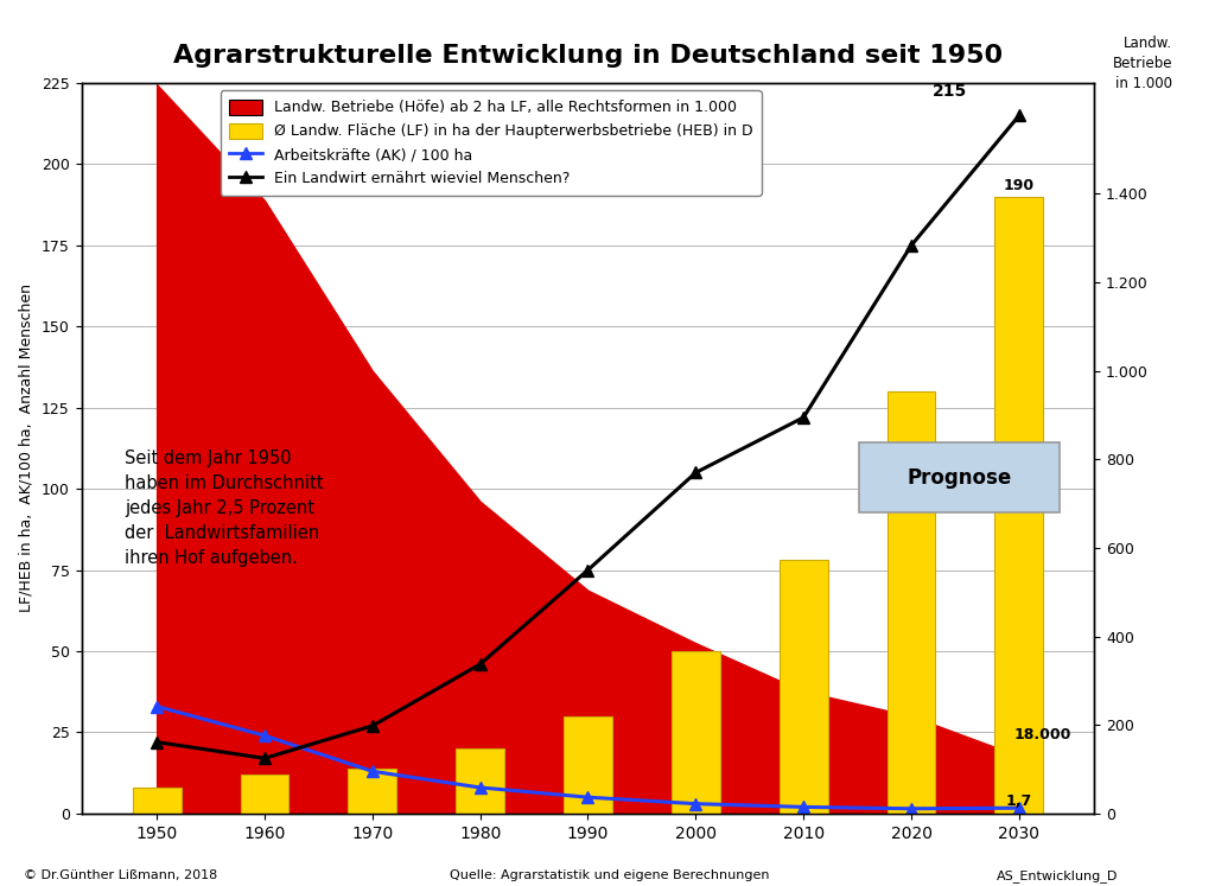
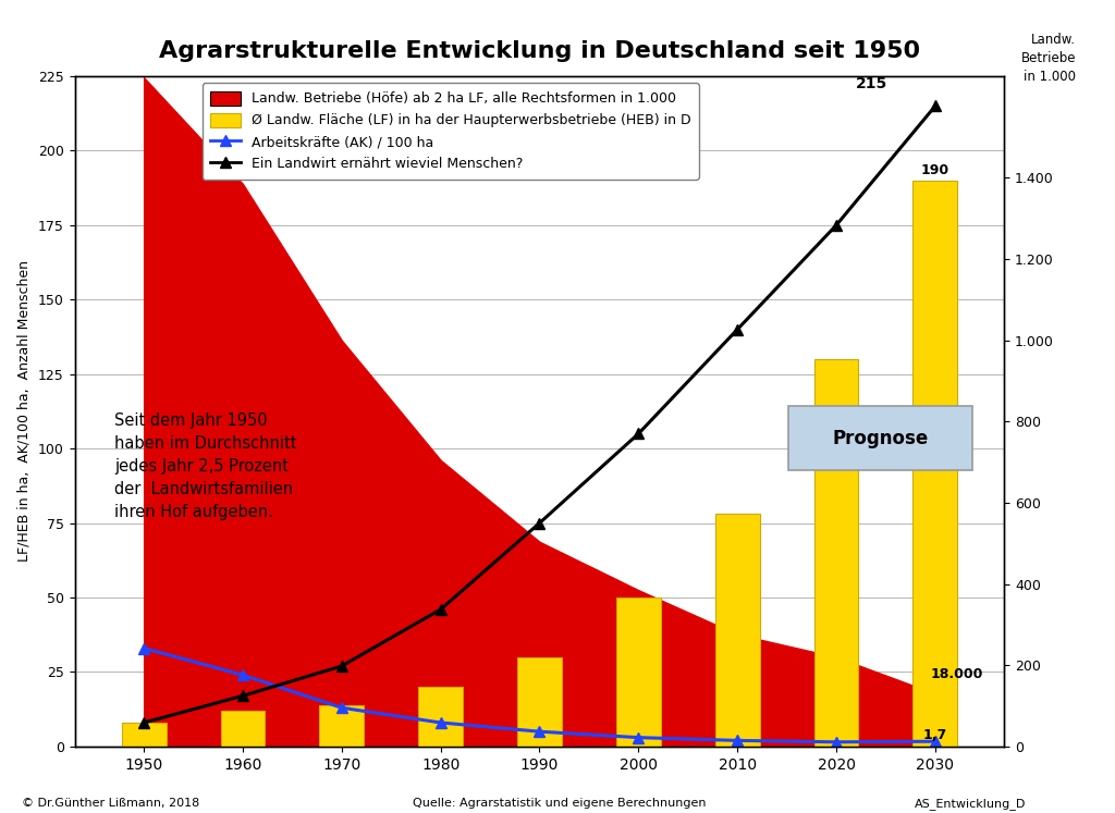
Ein Landwirt ernährt wieviel Menschen?/1950: 22 -> 8
Ein Landwirt ernährt wieviel Menschen?/2010: 122 -> 140
